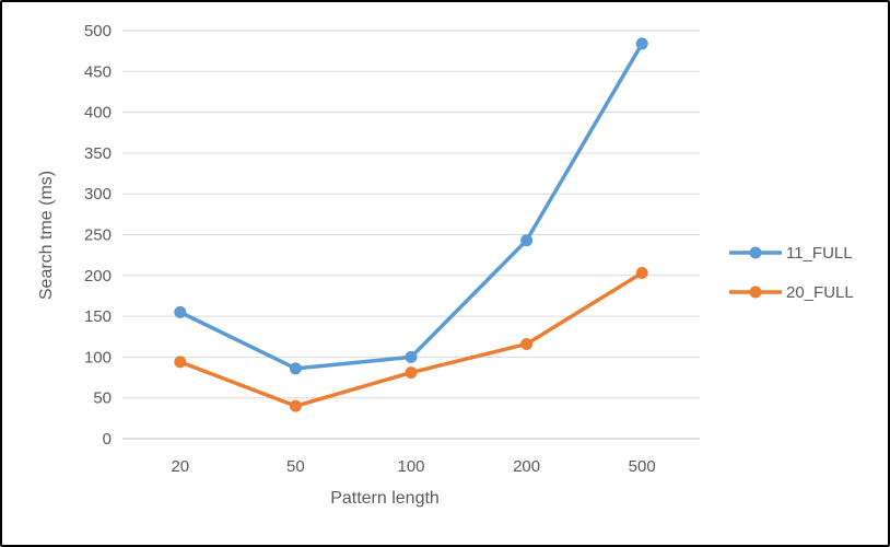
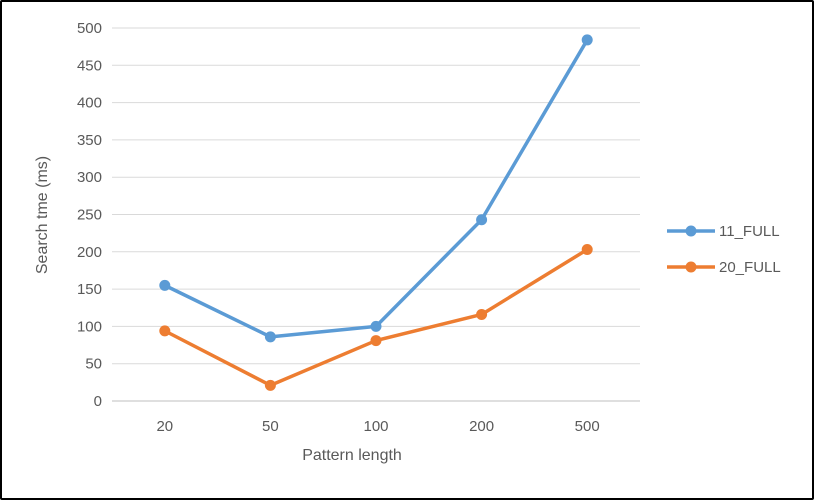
20_FULL/50: 40 -> 20
